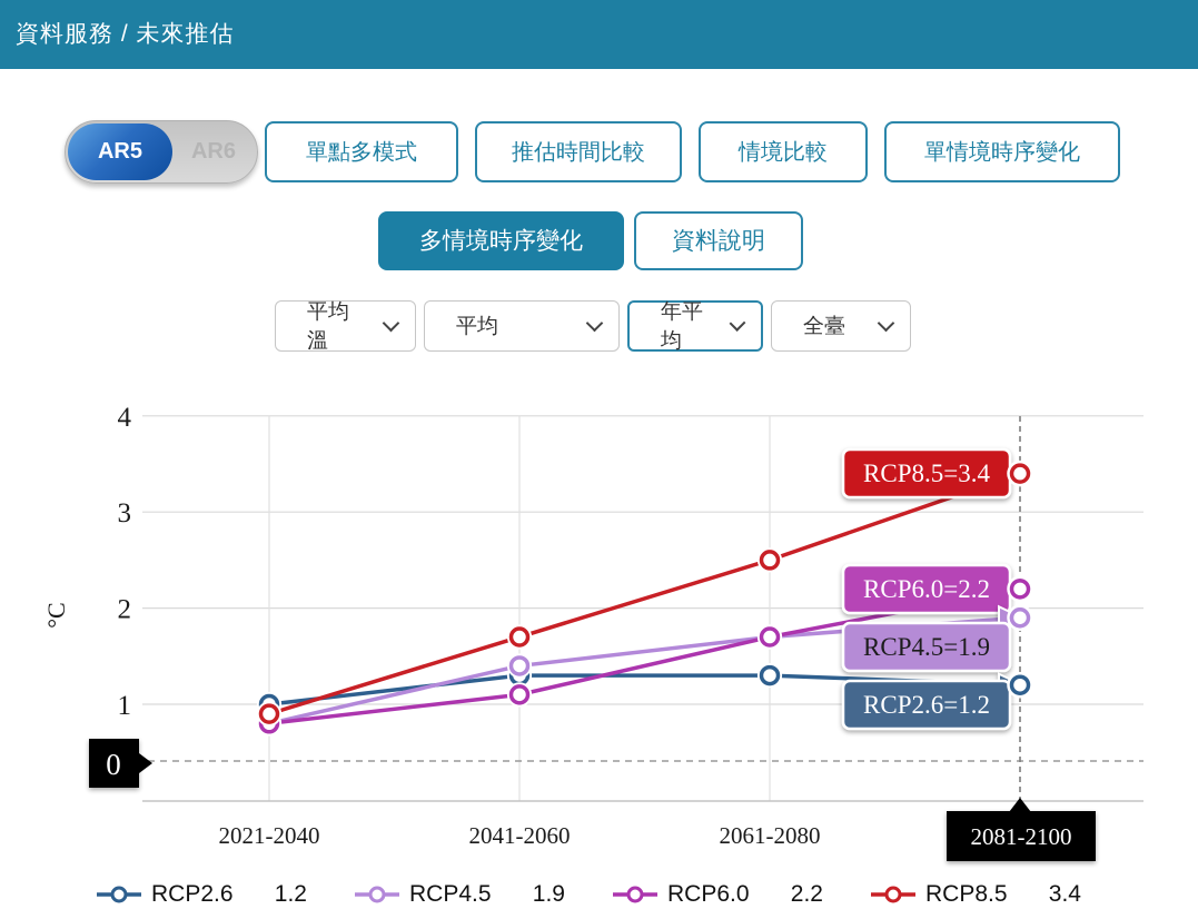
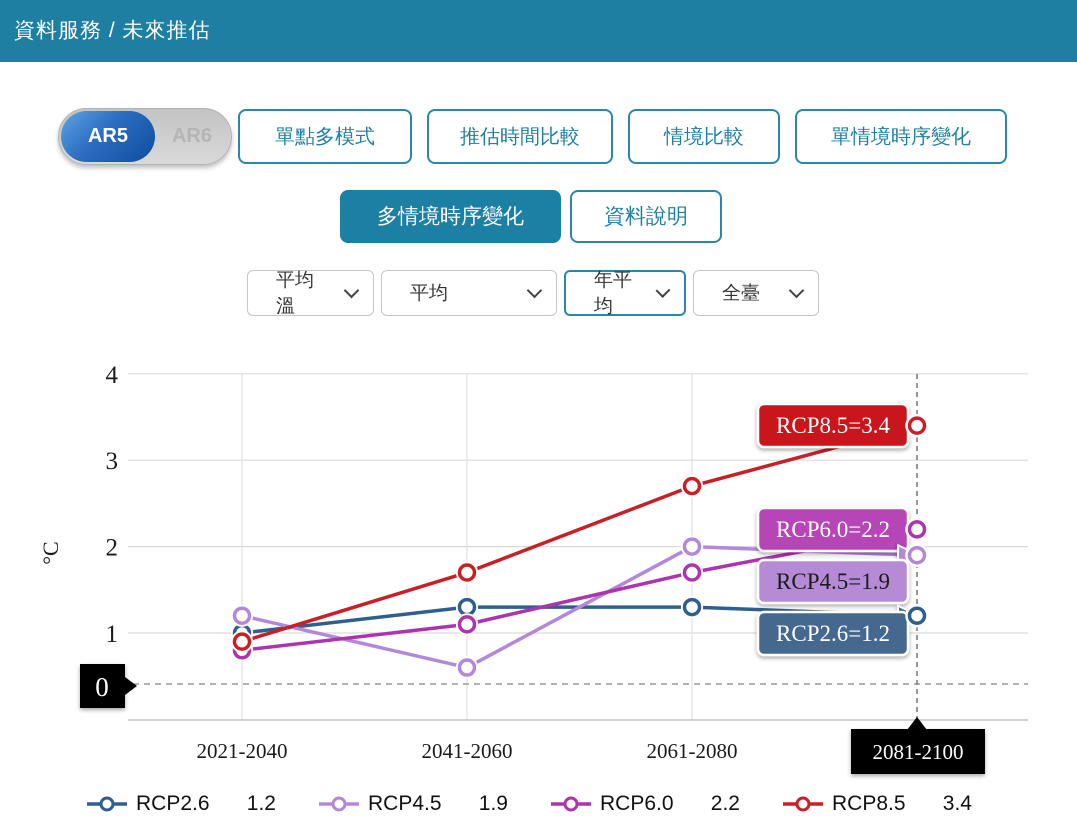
RCP4.5/2021-2040: 0.8 -> 1.2
RCP4.5/2041-2060: 1.4 -> 0.6
RCP4.5/2061-2080: 1.7 -> 2.0
RCP8.5/2061-2080: 2.5 -> 2.7
